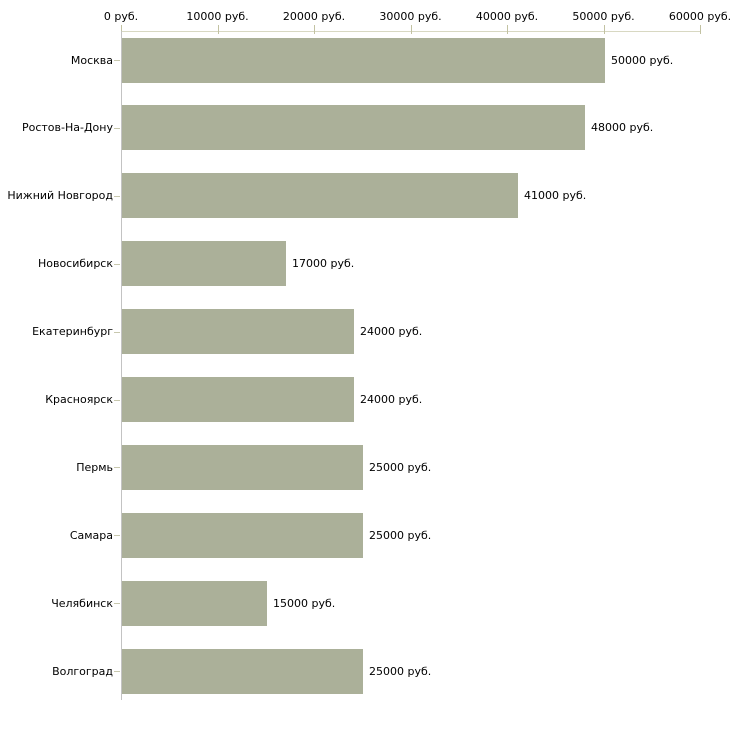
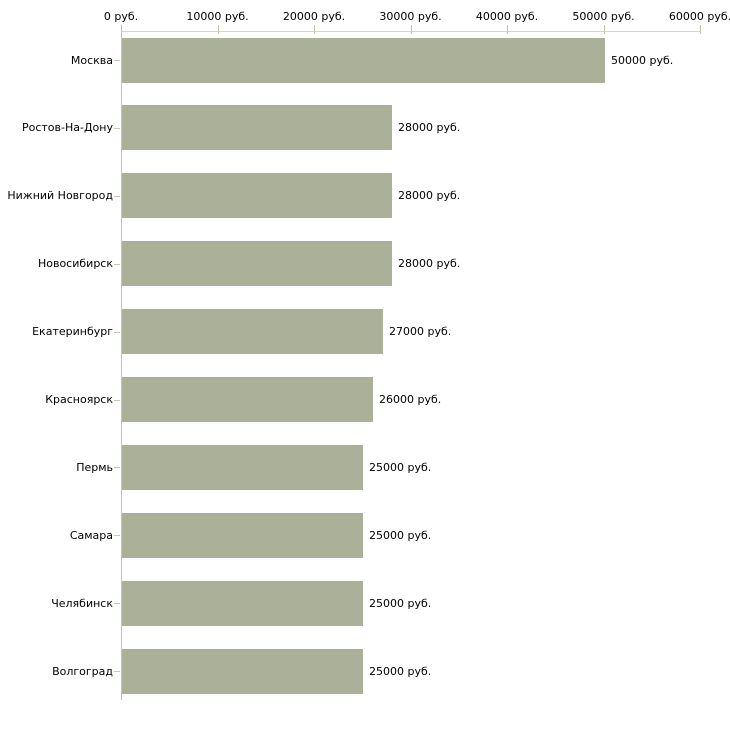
Ростов-На-Дону: 48000 -> 28000
Нижний Новгород: 41000 -> 28000
Новосибирск: 17000 -> 28000
Екатеринбург: 24000 -> 27000
Красноярск: 24000 -> 26000
Челябинск: 15000 -> 25000
